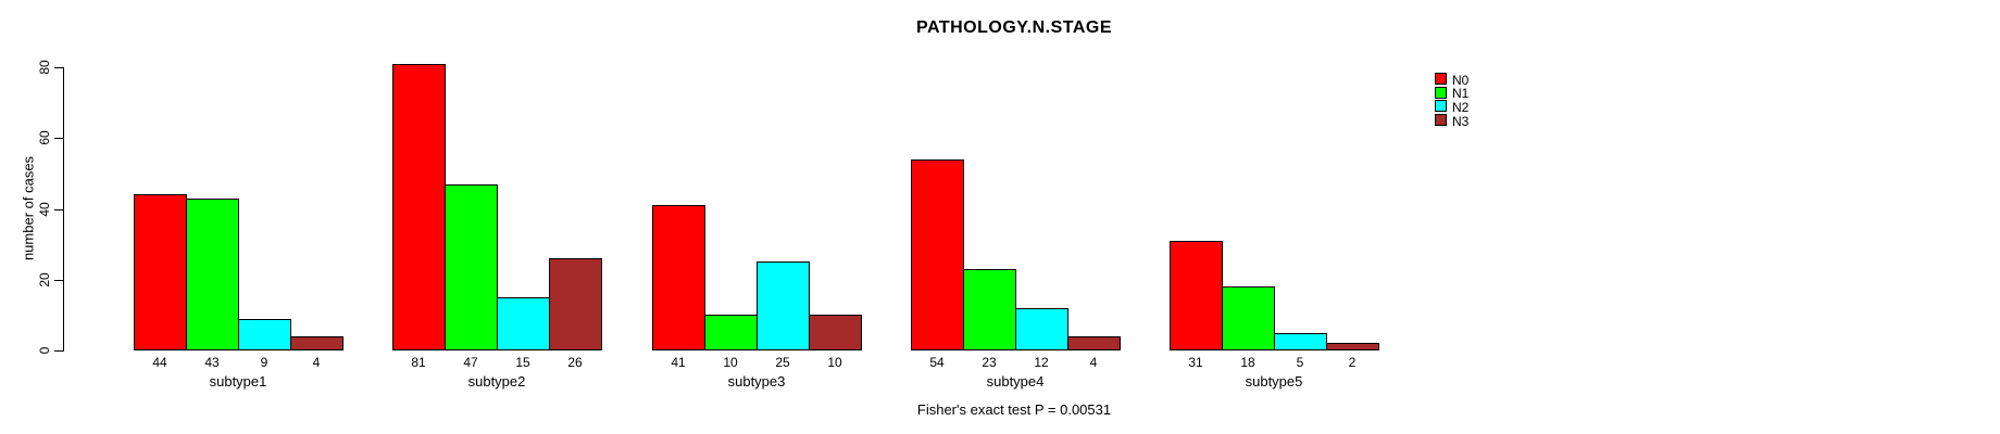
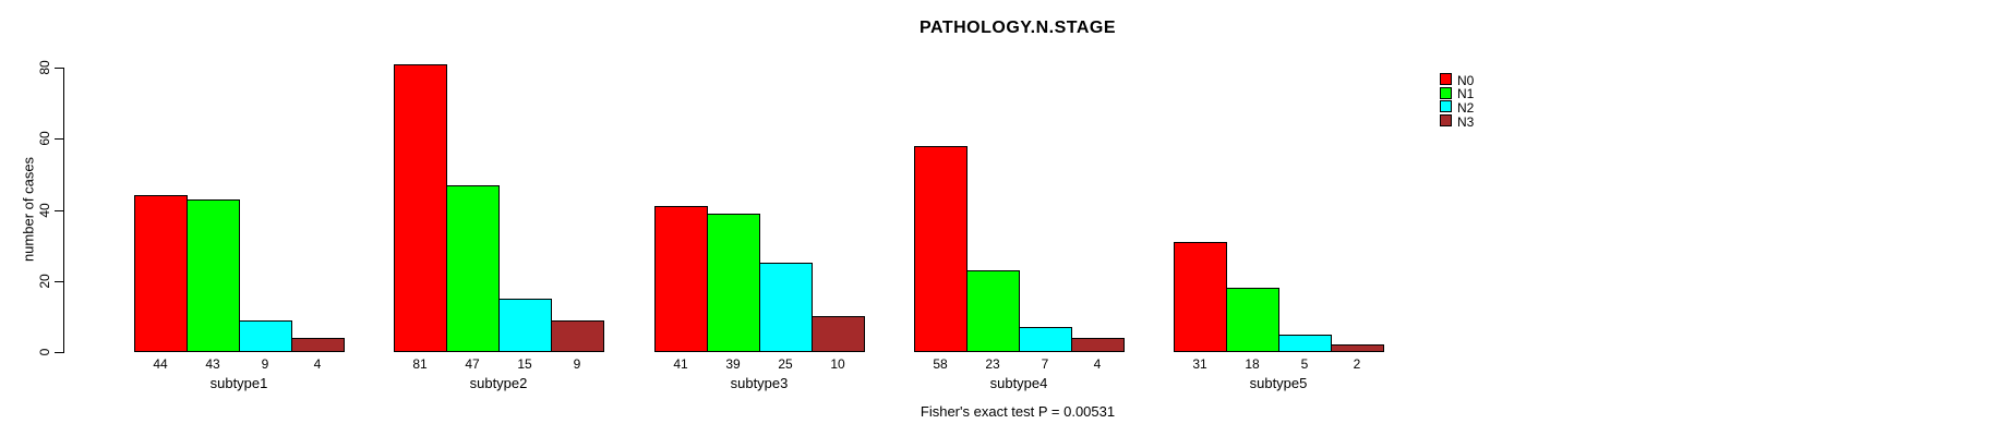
N3/subtype2: 26 -> 9
N1/subtype3: 10 -> 39
N0/subtype4: 54 -> 58
N2/subtype4: 12 -> 7
